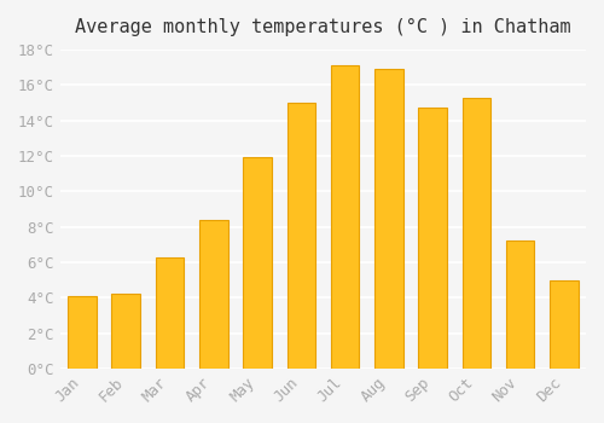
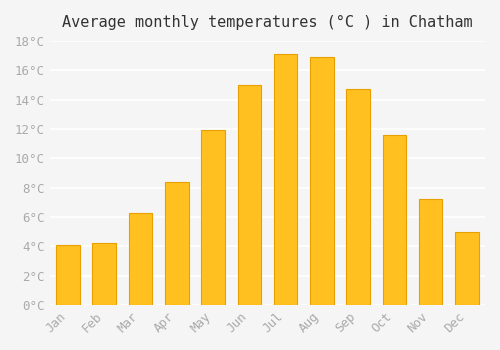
Oct: 15.3°C -> 11.6°C
